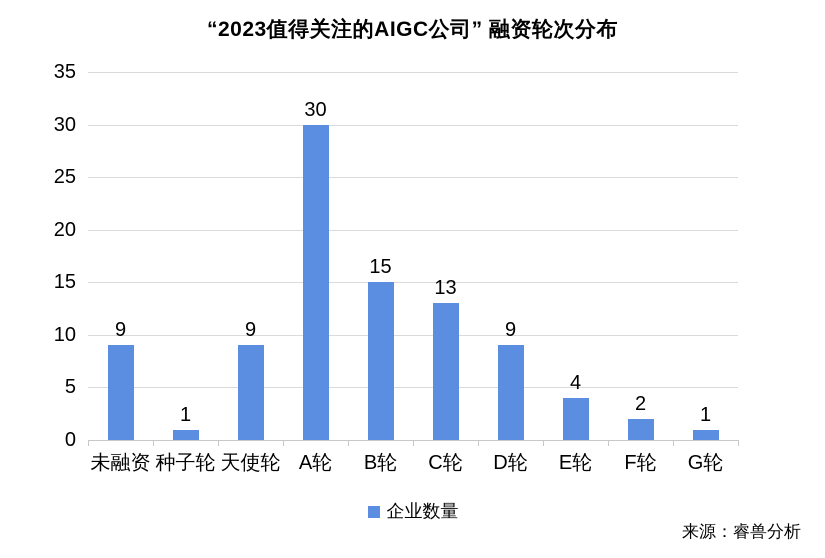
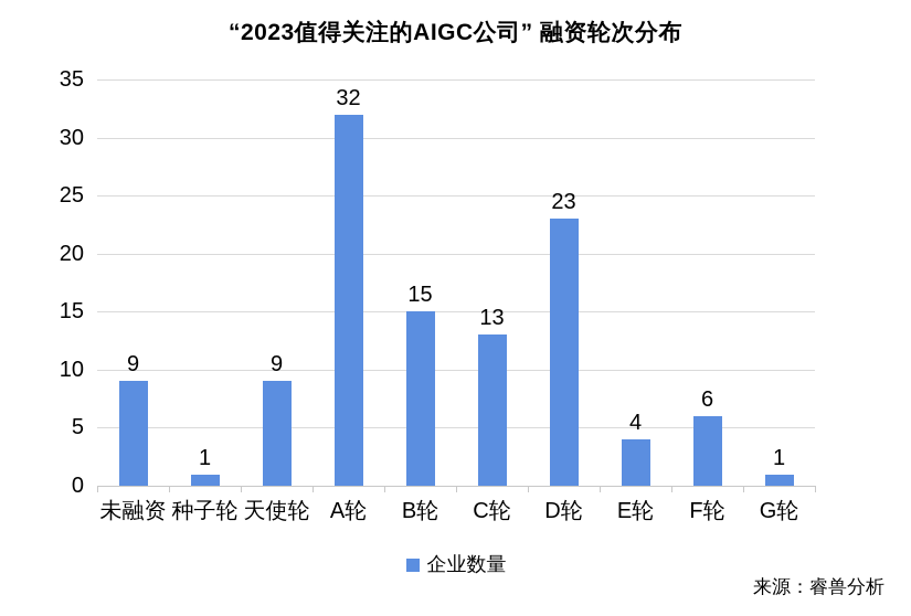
A轮: 30 -> 32
D轮: 9 -> 23
F轮: 2 -> 6
